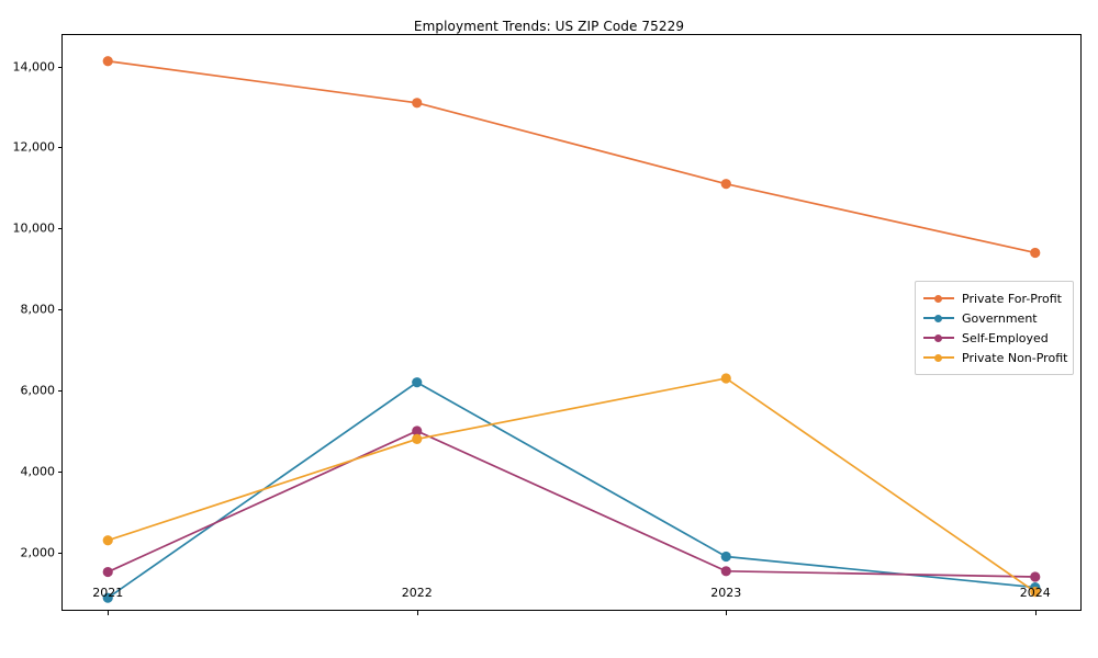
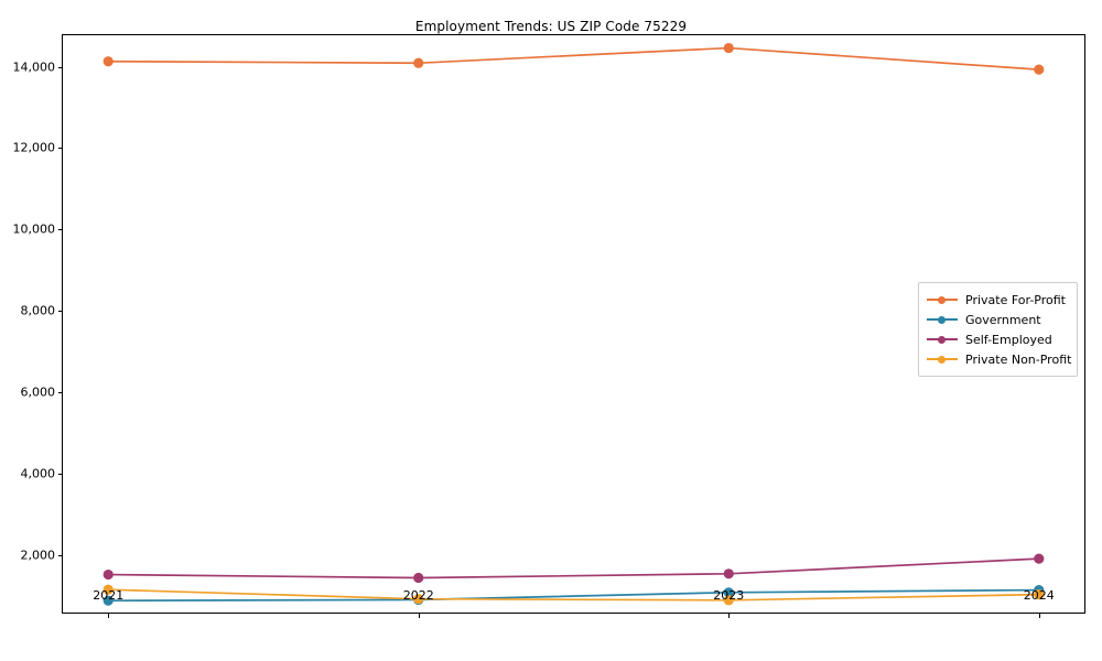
Private Non-Profit/2021: 2300 -> 1200
Private For-Profit/2022: 13100 -> 14100
Government/2022: 6200 -> 900
Self-Employed/2022: 5000 -> 1400
Private Non-Profit/2022: 4800 -> 900
Private For-Profit/2023: 11100 -> 14500
Government/2023: 1900 -> 1100
Private Non-Profit/2023: 6300 -> 900
Private For-Profit/2024: 9400 -> 13900
Self-Employed/2024: 1400 -> 1900
